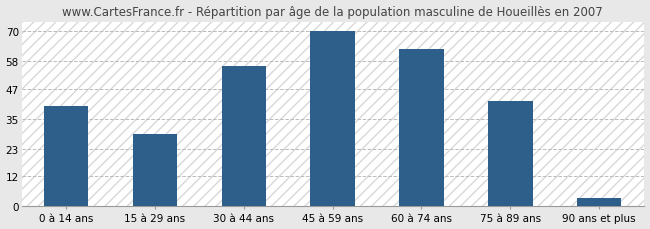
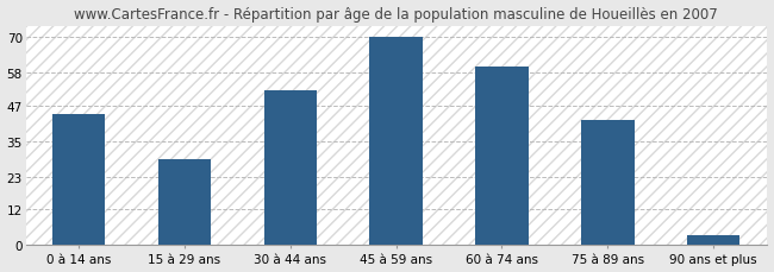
0 à 14 ans: 40 -> 44
30 à 44 ans: 56 -> 52
60 à 74 ans: 63 -> 60
